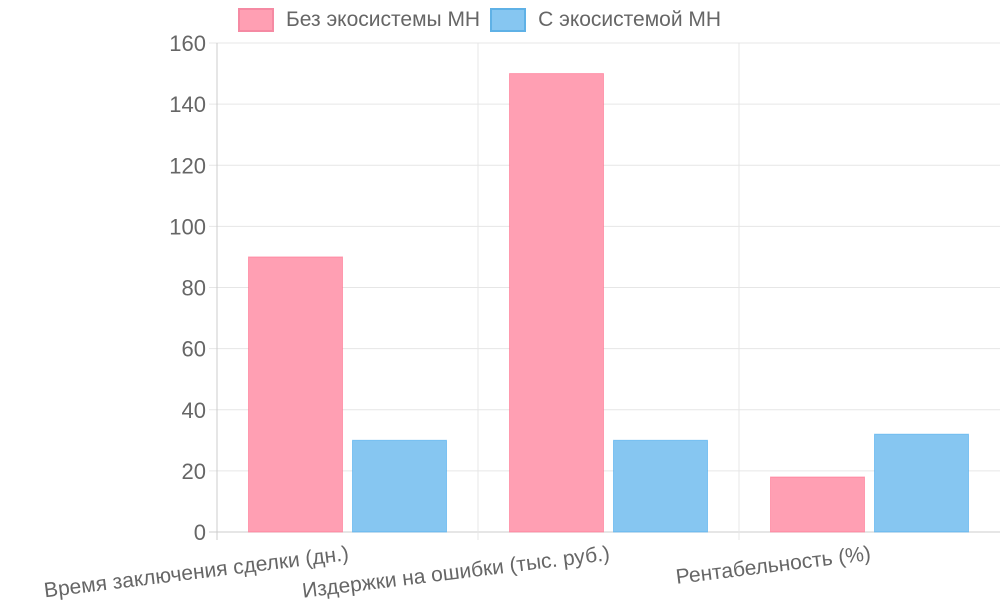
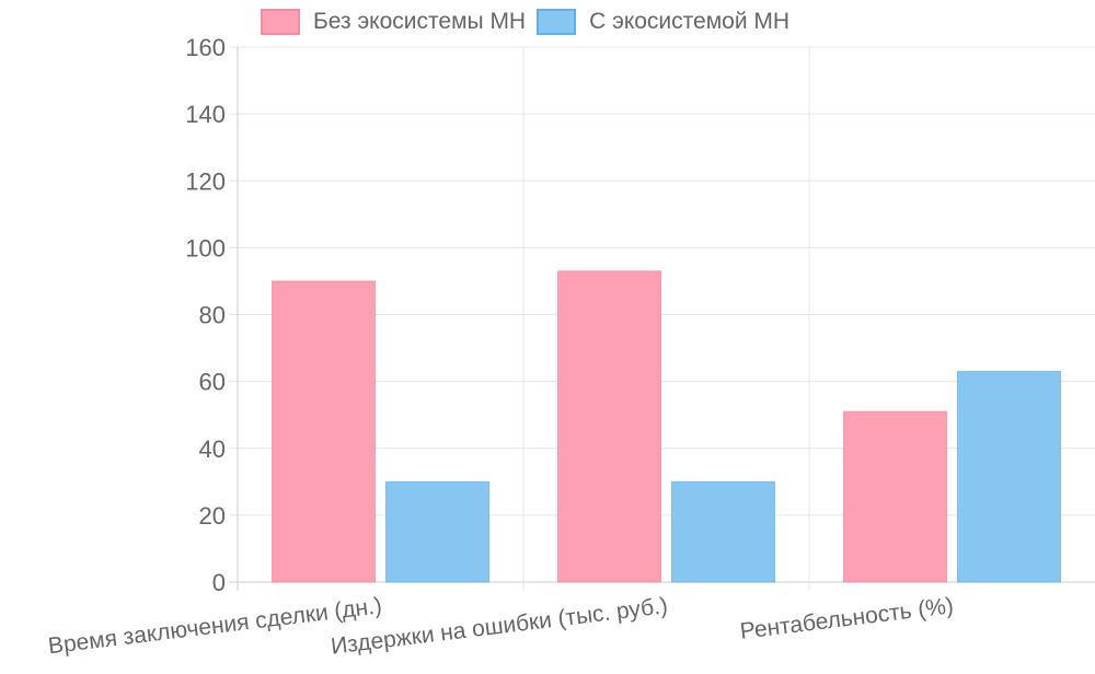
Без экосистемы МН/Издержки на ошибки (тыс. руб.): 150 -> 93
Без экосистемы МН/Рентабельность (%): 18 -> 51
С экосистемой МН/Рентабельность (%): 32 -> 63
